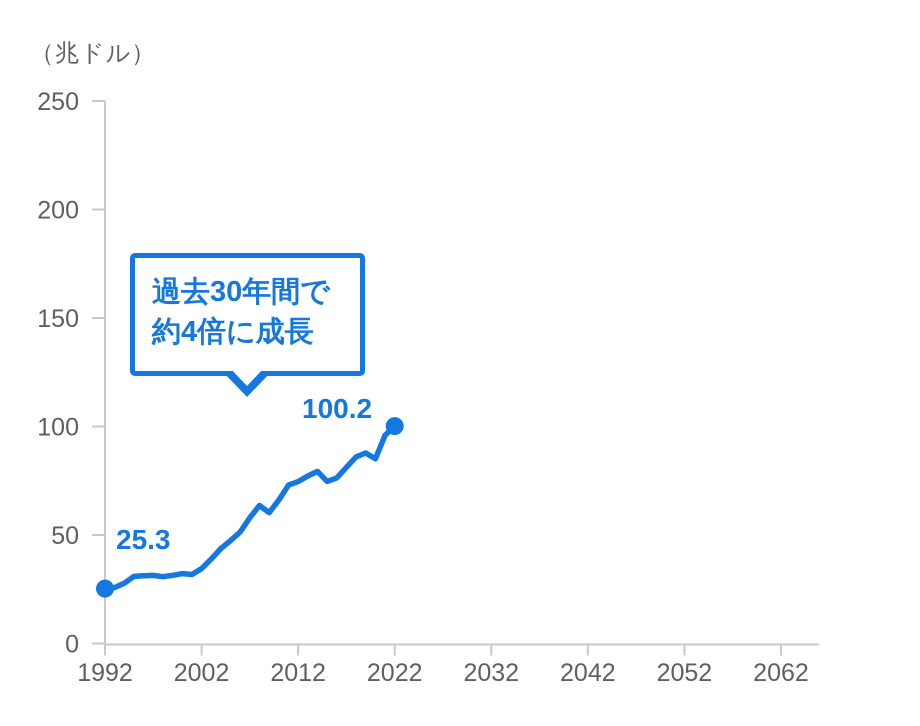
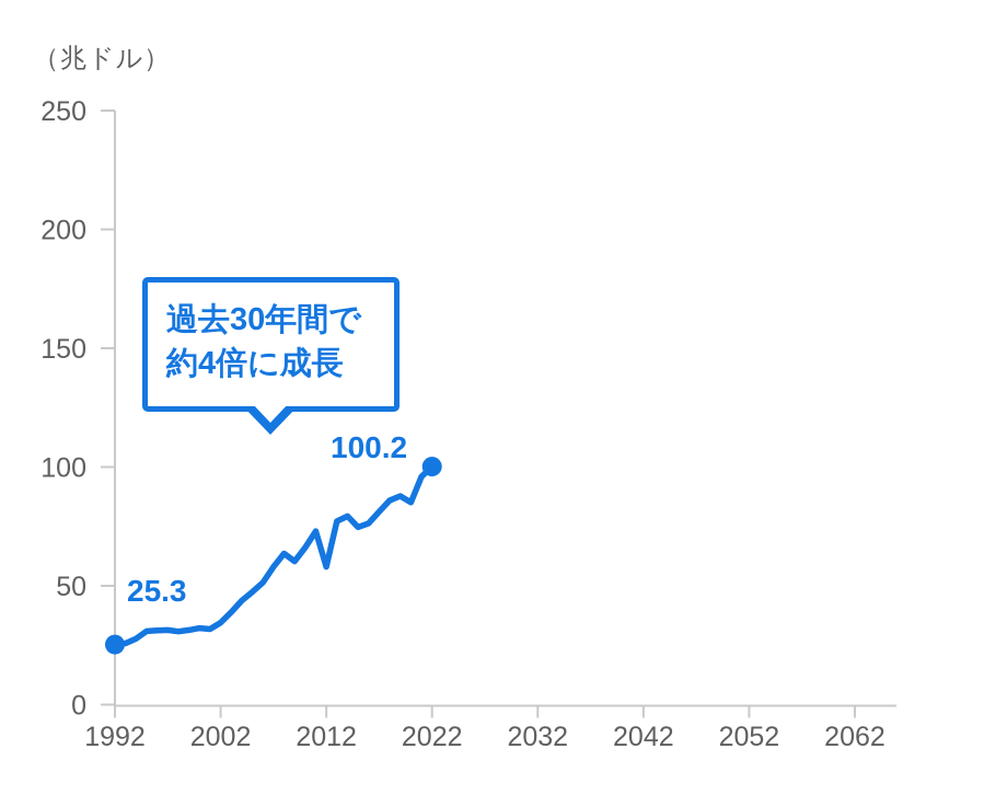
2012: 75 -> 58
